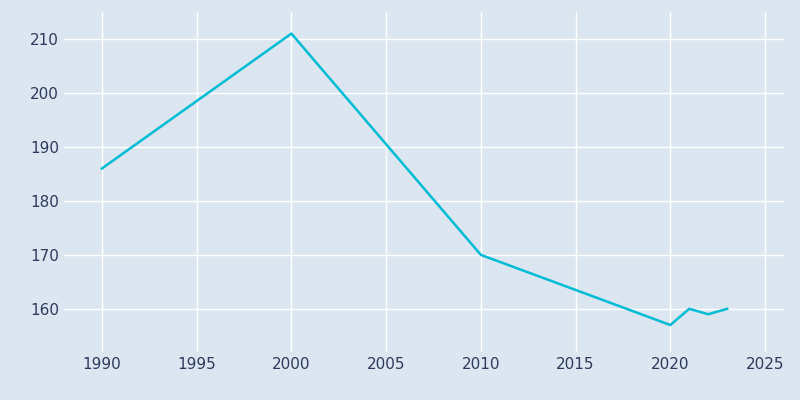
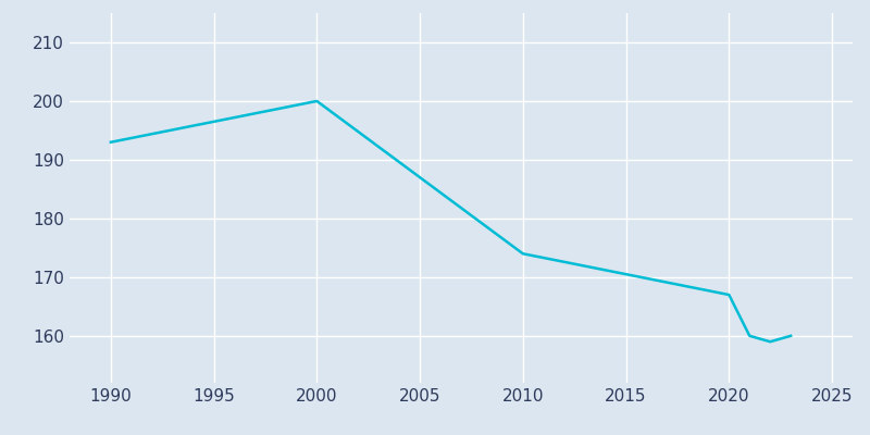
1990: 186 -> 193
2000: 211 -> 200
2010: 170 -> 174
2020: 157 -> 167
